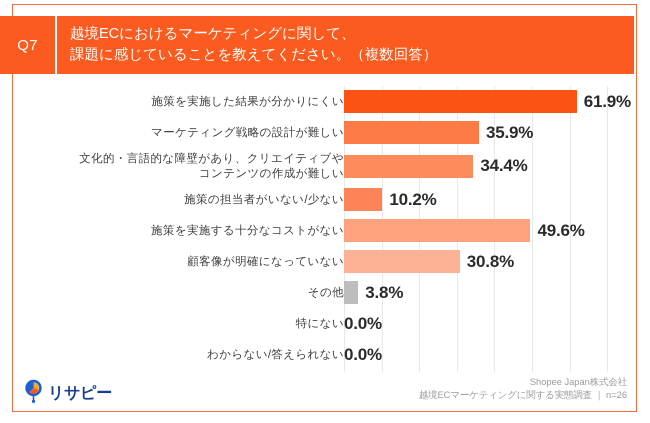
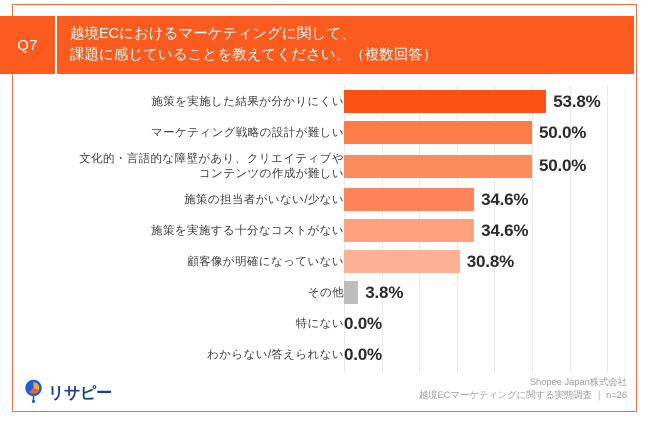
施策を実施した結果が分かりにくい: 61.9% -> 53.8%
マーケティング戦略の設計が難しい: 35.9% -> 50.0%
文化的・言語的な障壁があり、クリエイティブや コンテンツの作成が難しい: 34.4% -> 50.0%
施策の担当者がいない/少ない: 10.2% -> 34.6%
施策を実施する十分なコストがない: 49.6% -> 34.6%
